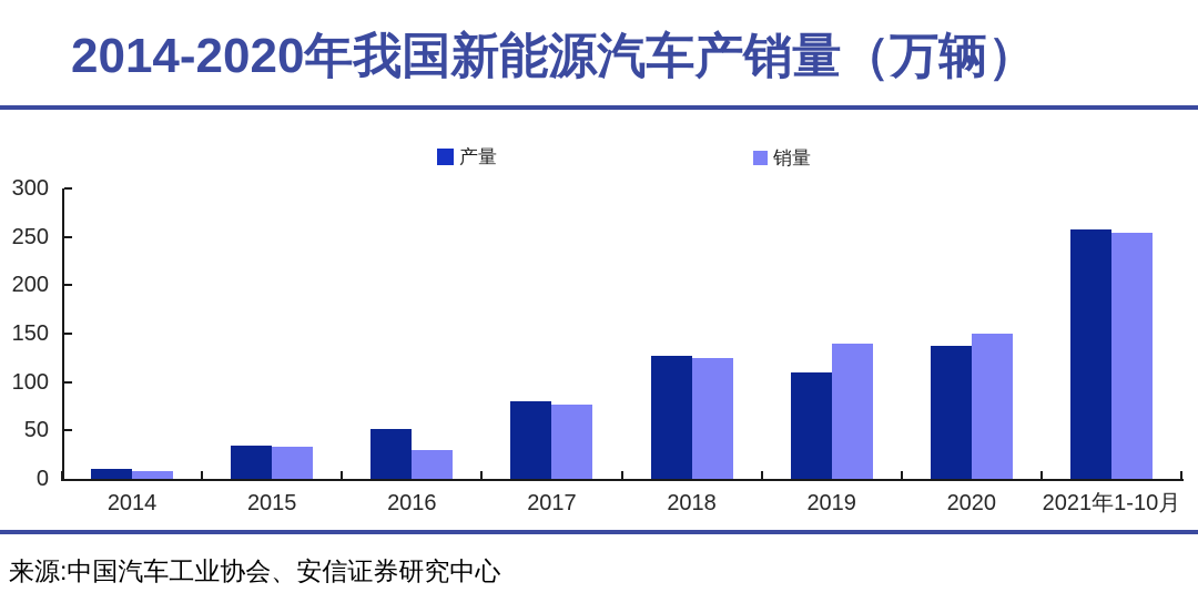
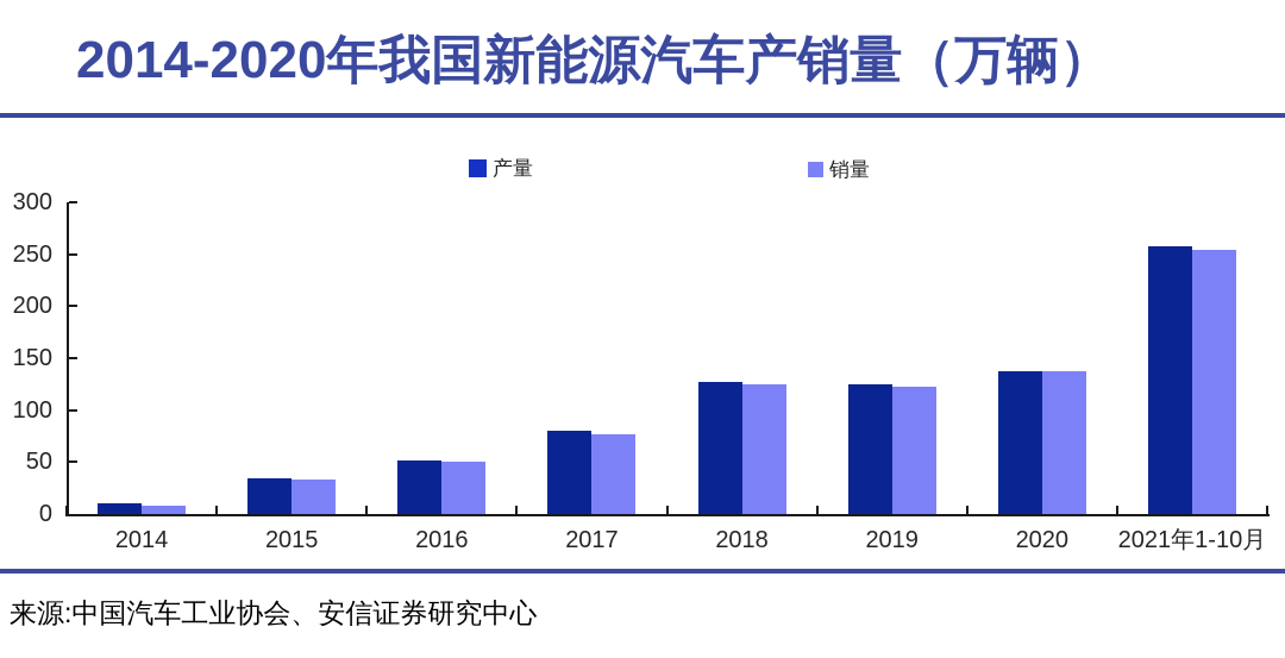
销量/2016: 30 -> 50
产量/2019: 110 -> 120
销量/2019: 140 -> 120
销量/2020: 150 -> 140
